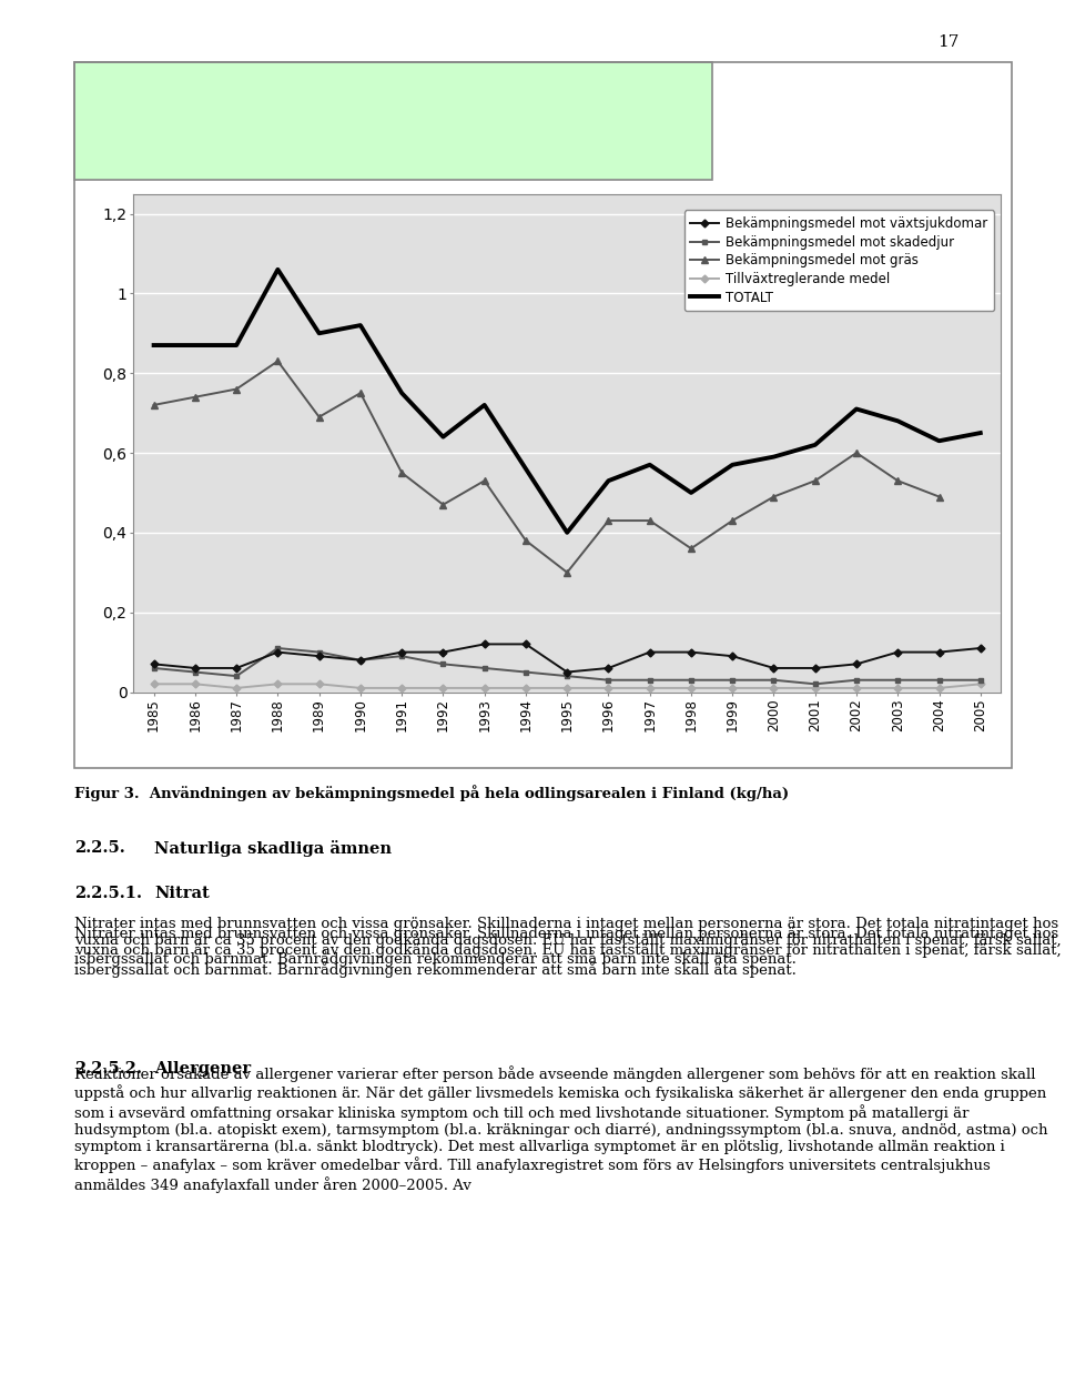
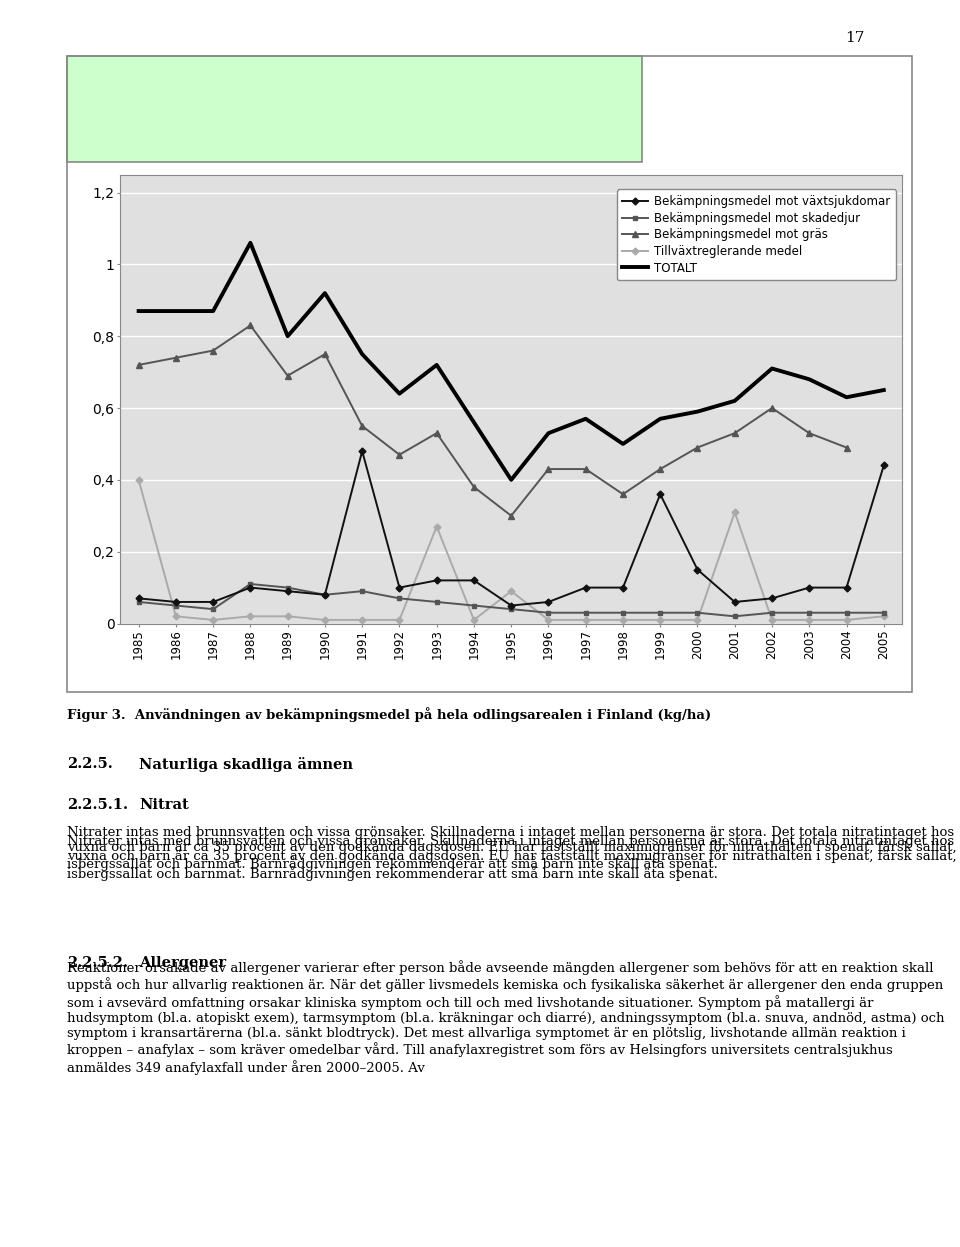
Tillväxtreglerande medel/1985: 0,02 -> 0,40
TOTALT/1989: 0,90 -> 0,80
Bekämpningsmedel mot växtsjukdomar/1991: 0,10 -> 0,48
Tillväxtreglerande medel/1993: 0,01 -> 0,27
Tillväxtreglerande medel/1995: 0,01 -> 0,09
Bekämpningsmedel mot växtsjukdomar/1999: 0,09 -> 0,36
Bekämpningsmedel mot växtsjukdomar/2000: 0,06 -> 0,15
Tillväxtreglerande medel/2001: 0,01 -> 0,31
Bekämpningsmedel mot växtsjukdomar/2005: 0,11 -> 0,44
